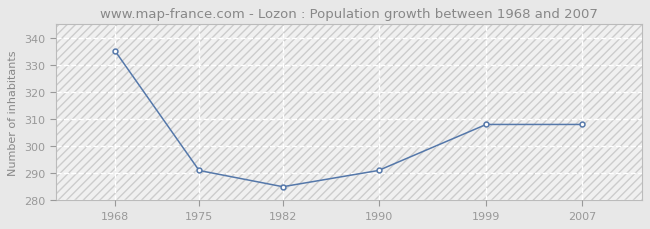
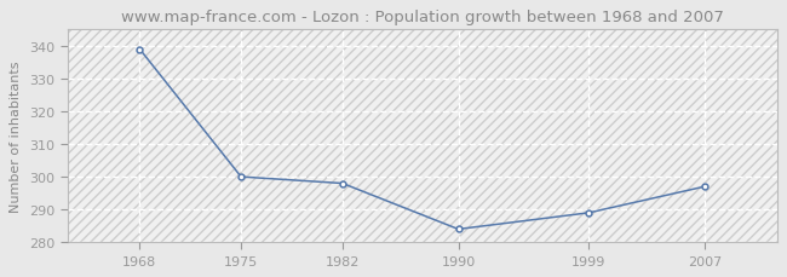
1968: 335 -> 339
1975: 291 -> 300
1982: 285 -> 298
1990: 291 -> 284
1999: 308 -> 289
2007: 308 -> 297
